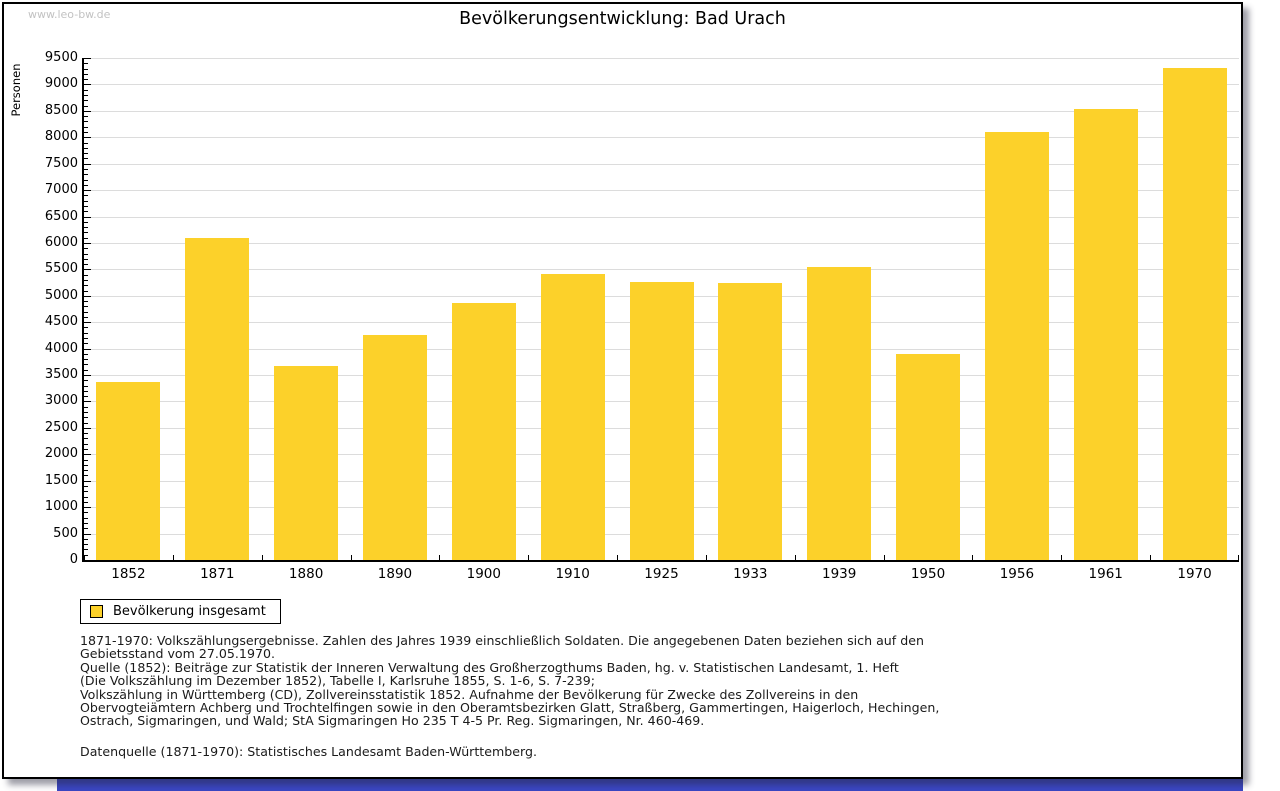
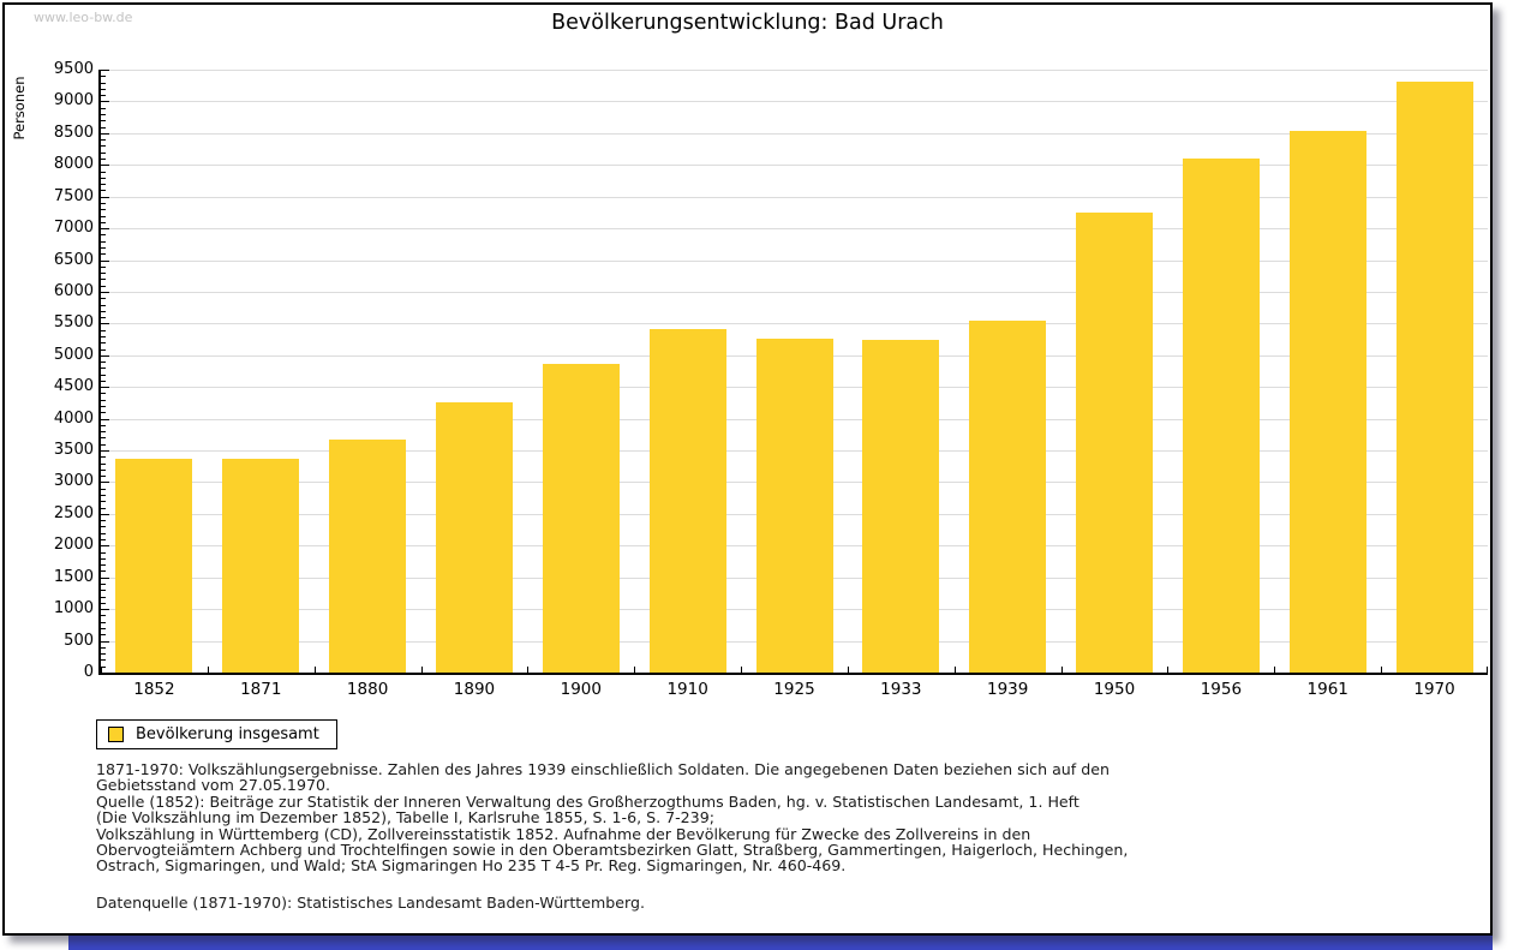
1871: 6100 -> 3400
1950: 3900 -> 7200
